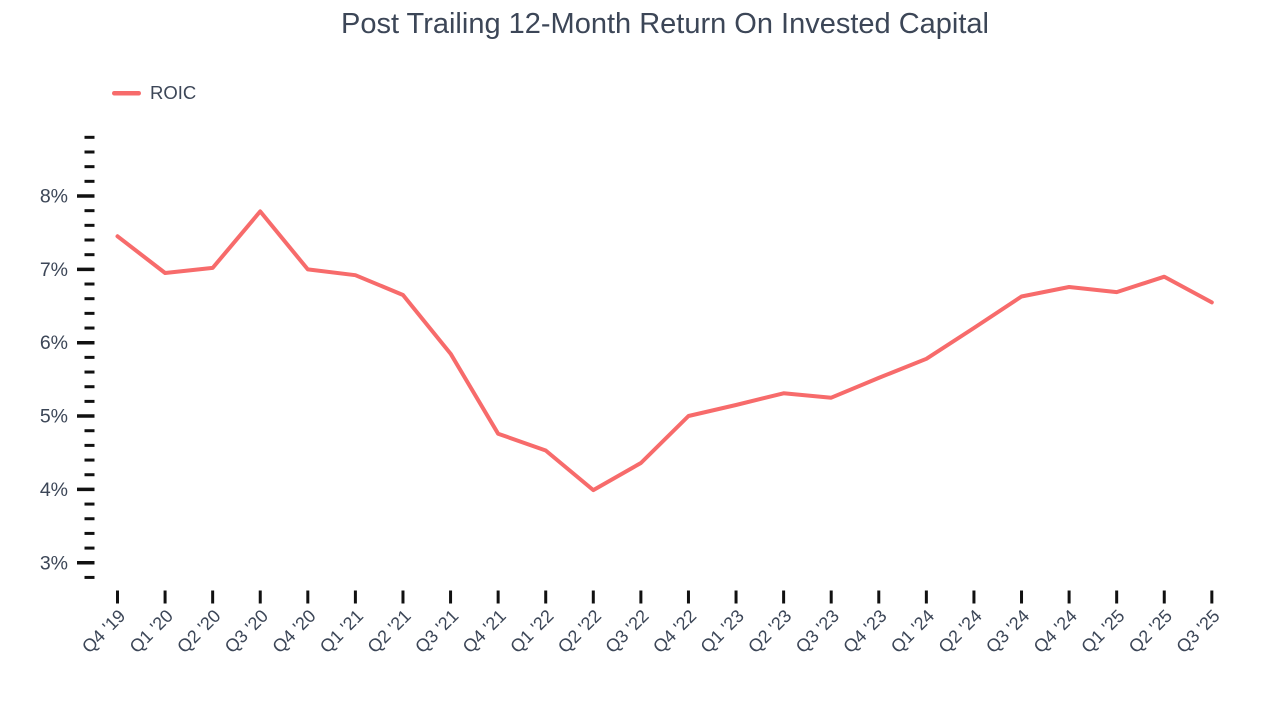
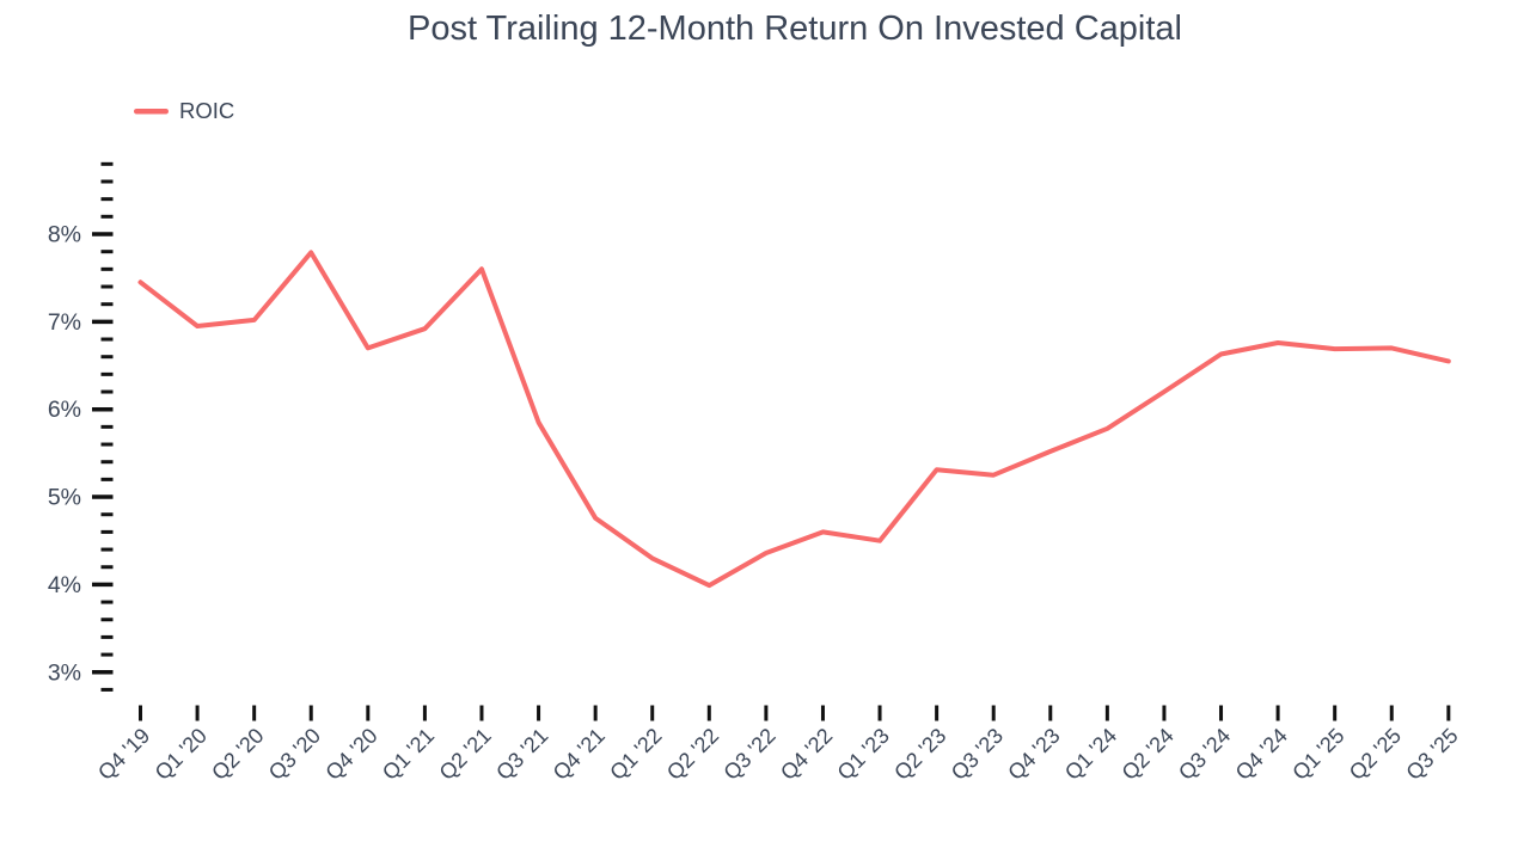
Q4 '20: 7.0% -> 6.7%
Q2 '21: 6.7% -> 7.6%
Q1 '22: 4.5% -> 4.3%
Q4 '22: 5.0% -> 4.6%
Q1 '23: 5.2% -> 4.5%
Q2 '25: 6.9% -> 6.7%
